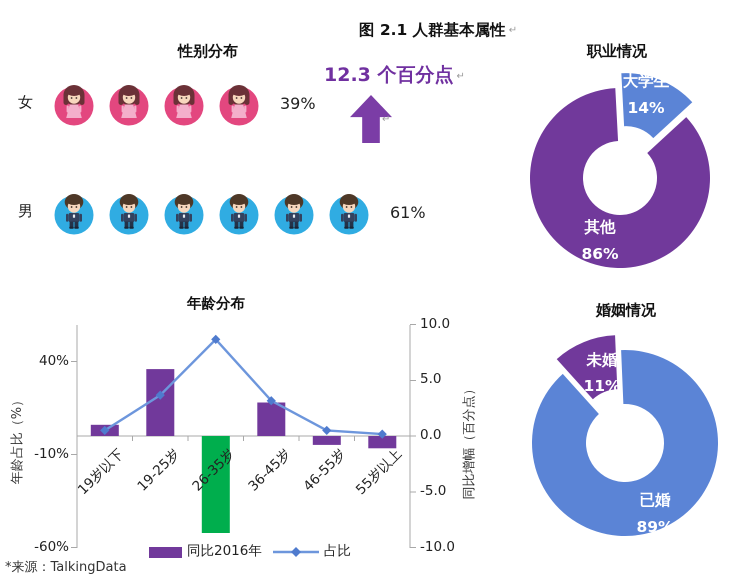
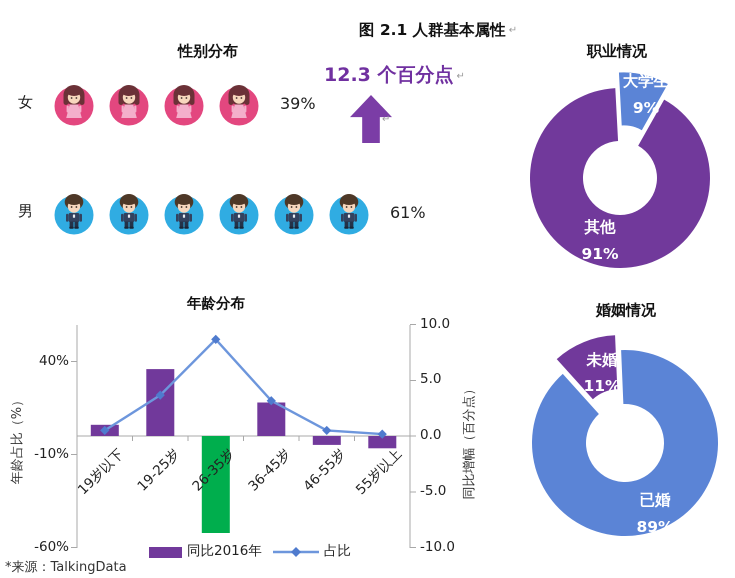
职业情况/大学生: 14% -> 9%
职业情况/其他: 86% -> 91%
